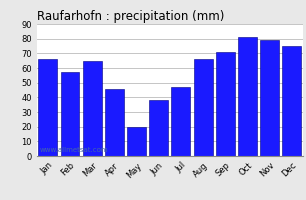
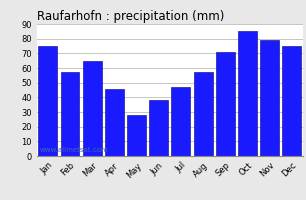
Jan: 66 -> 75
May: 20 -> 28
Aug: 66 -> 57
Oct: 81 -> 85
